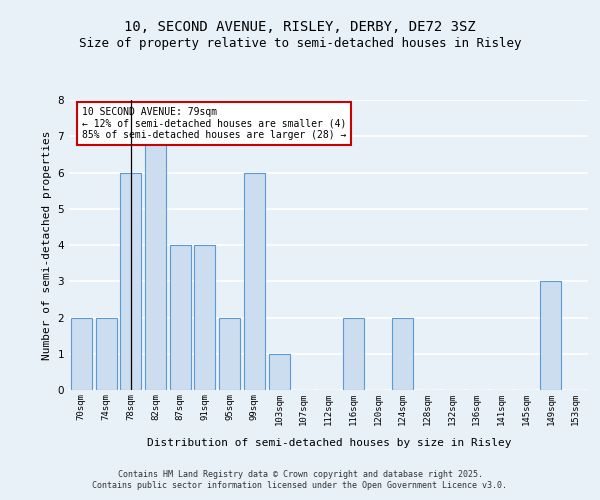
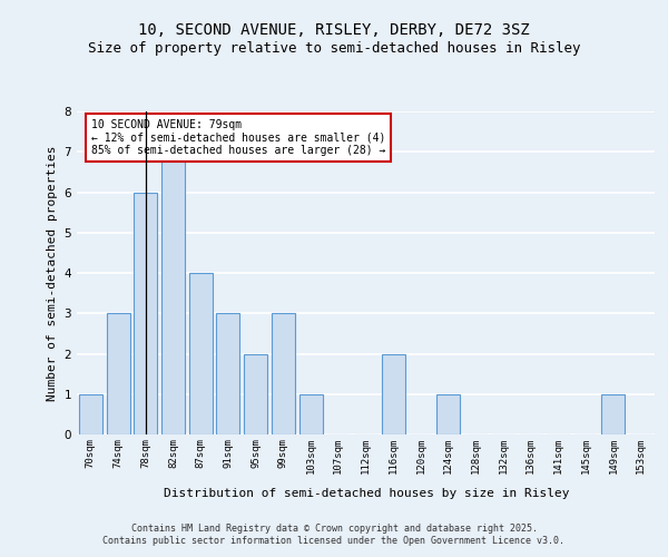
70sqm: 2 -> 1
74sqm: 2 -> 3
91sqm: 4 -> 3
99sqm: 6 -> 3
124sqm: 2 -> 1
149sqm: 3 -> 1
